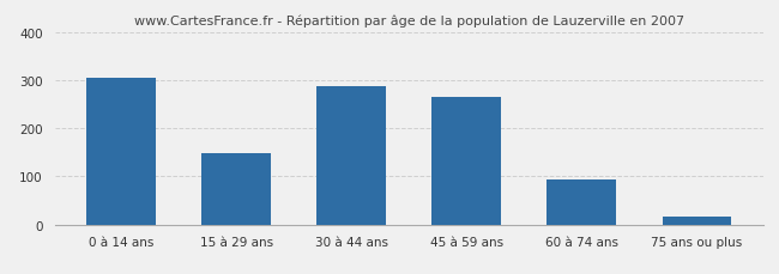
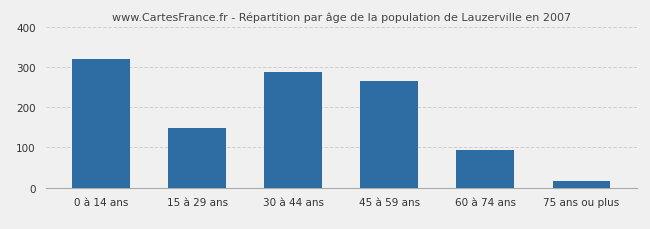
0 à 14 ans: 305 -> 320
